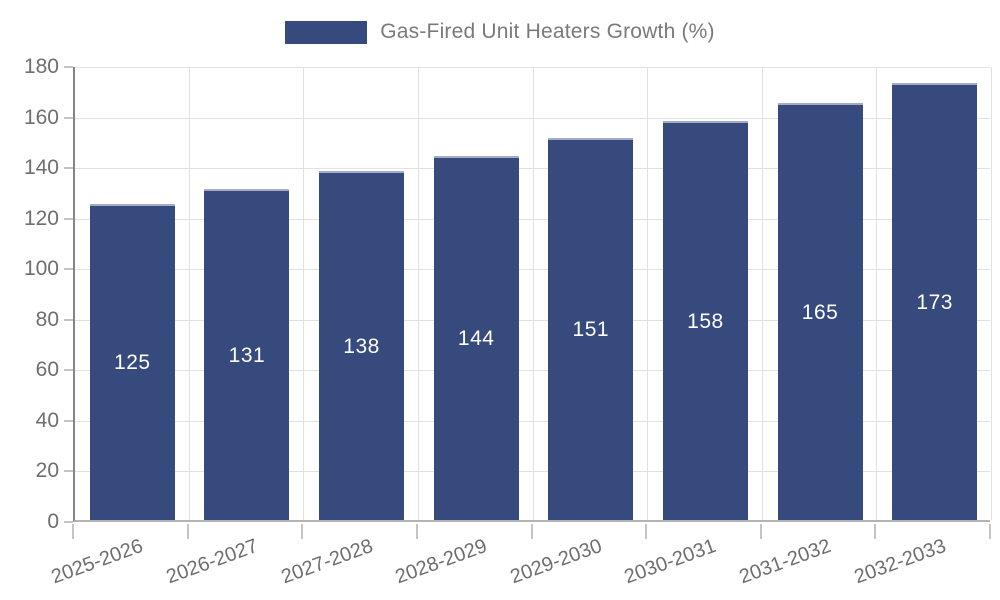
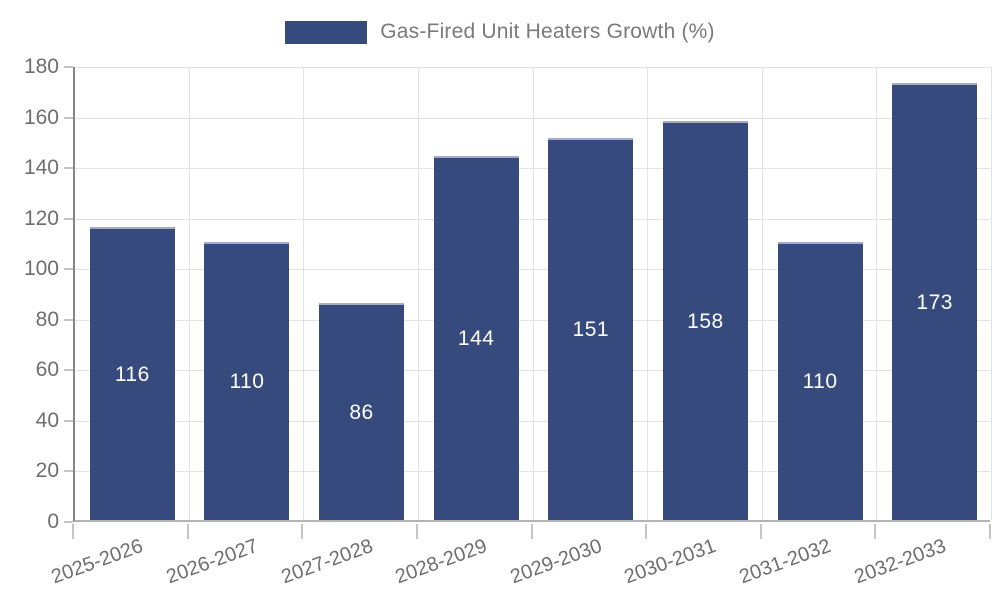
2025-2026: 125 -> 116
2026-2027: 131 -> 110
2027-2028: 138 -> 86
2031-2032: 165 -> 110
